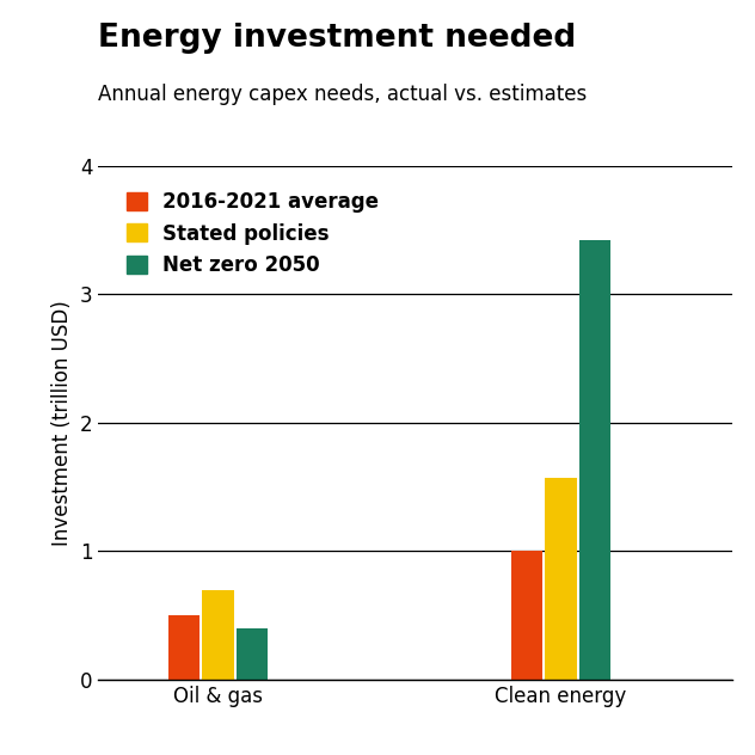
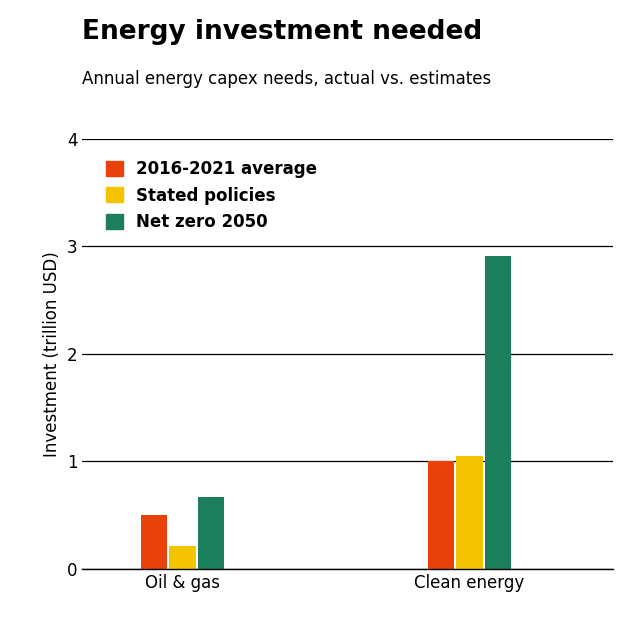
Stated policies/Oil & gas: 0.70 -> 0.21
Net zero 2050/Oil & gas: 0.40 -> 0.67
Stated policies/Clean energy: 1.57 -> 1.05
Net zero 2050/Clean energy: 3.42 -> 2.91
